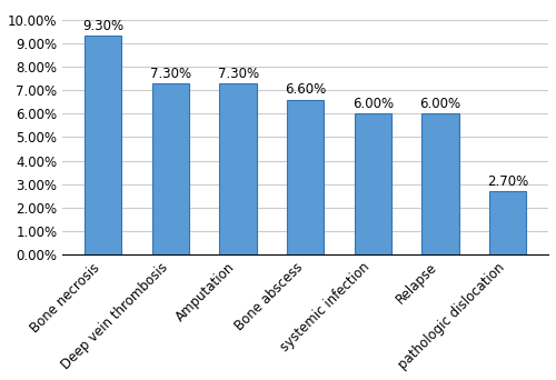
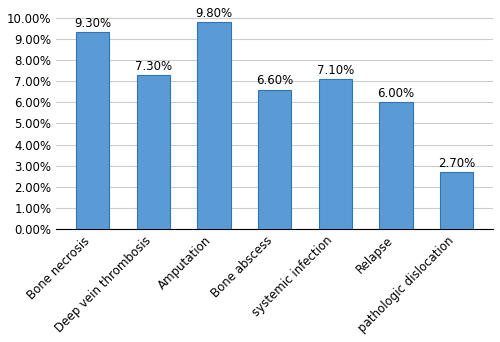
Amputation: 7.30% -> 9.80%
systemic infection: 6.00% -> 7.10%
